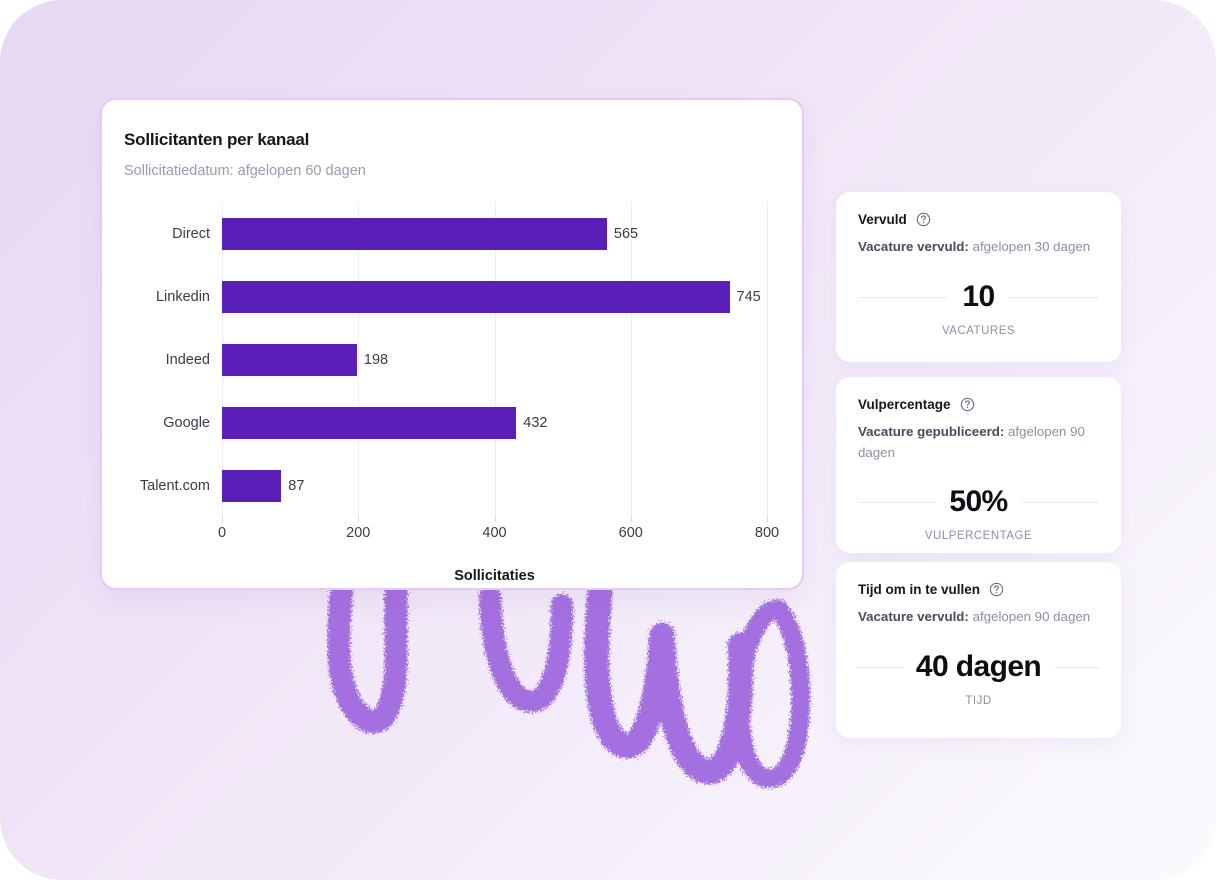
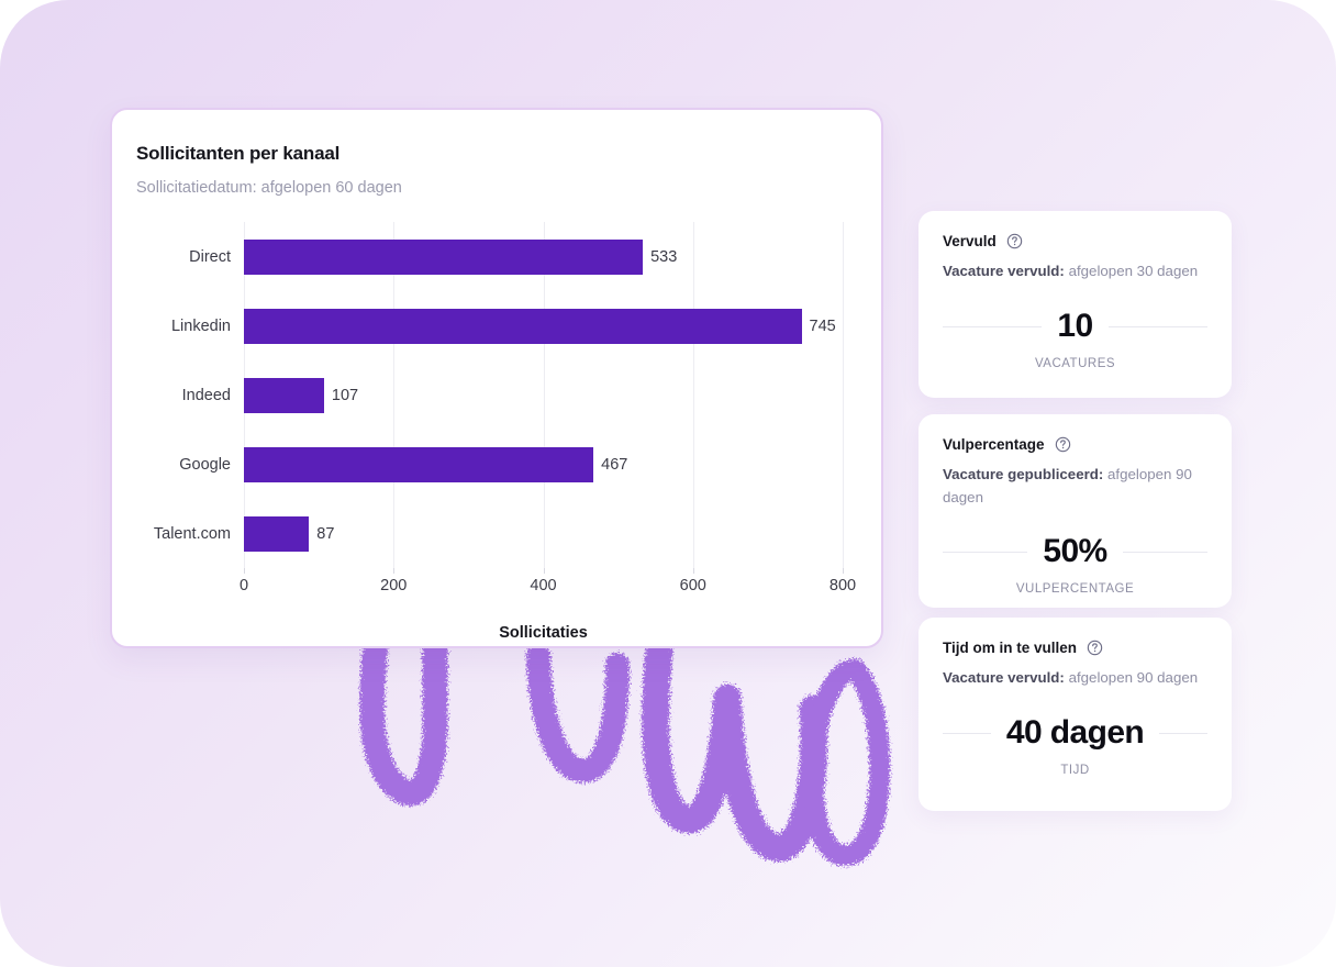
Direct: 565 -> 533
Indeed: 198 -> 107
Google: 432 -> 467
